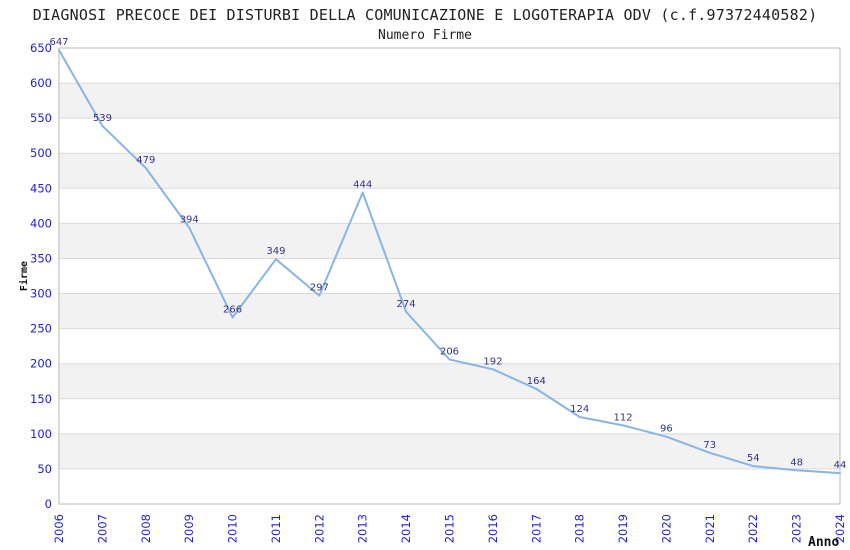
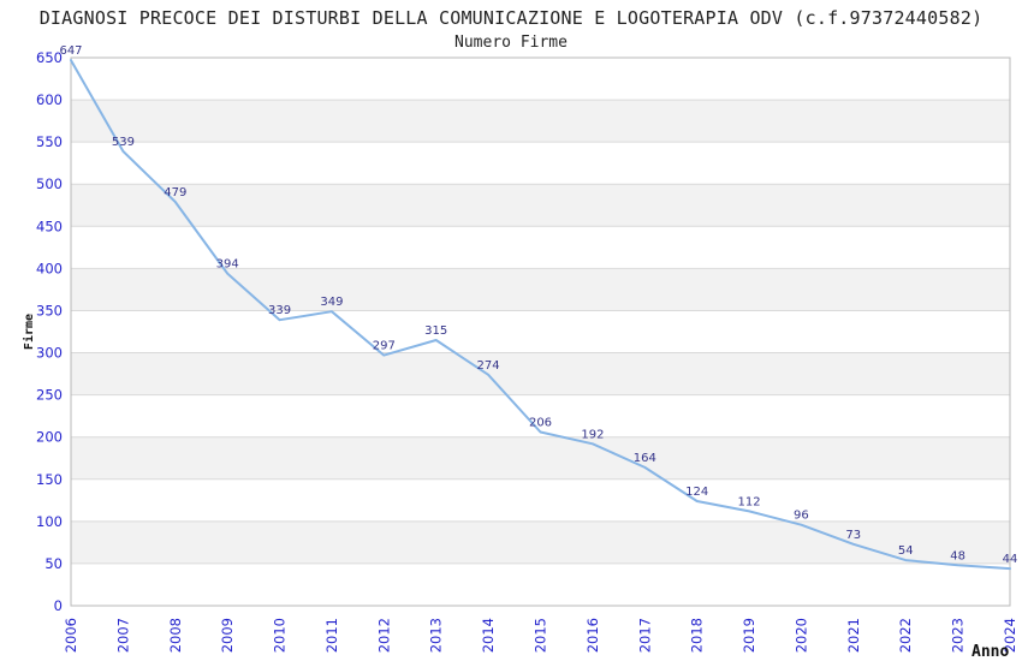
2010: 266 -> 339
2013: 444 -> 315
